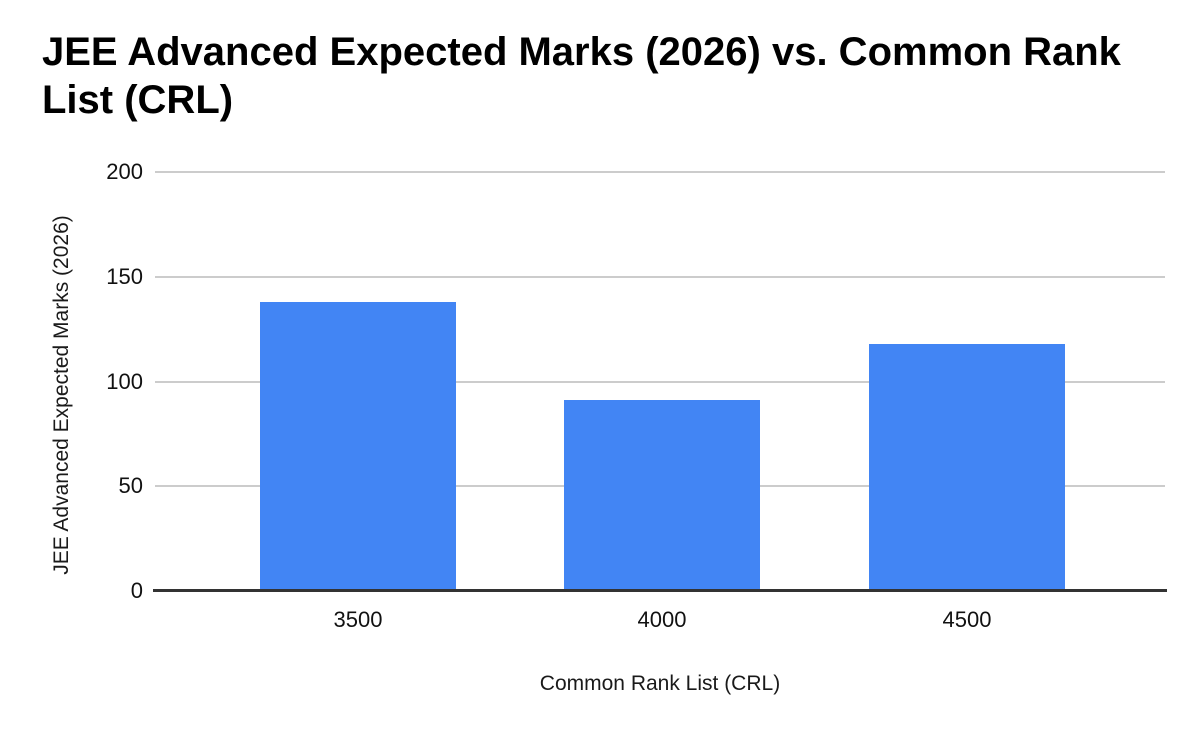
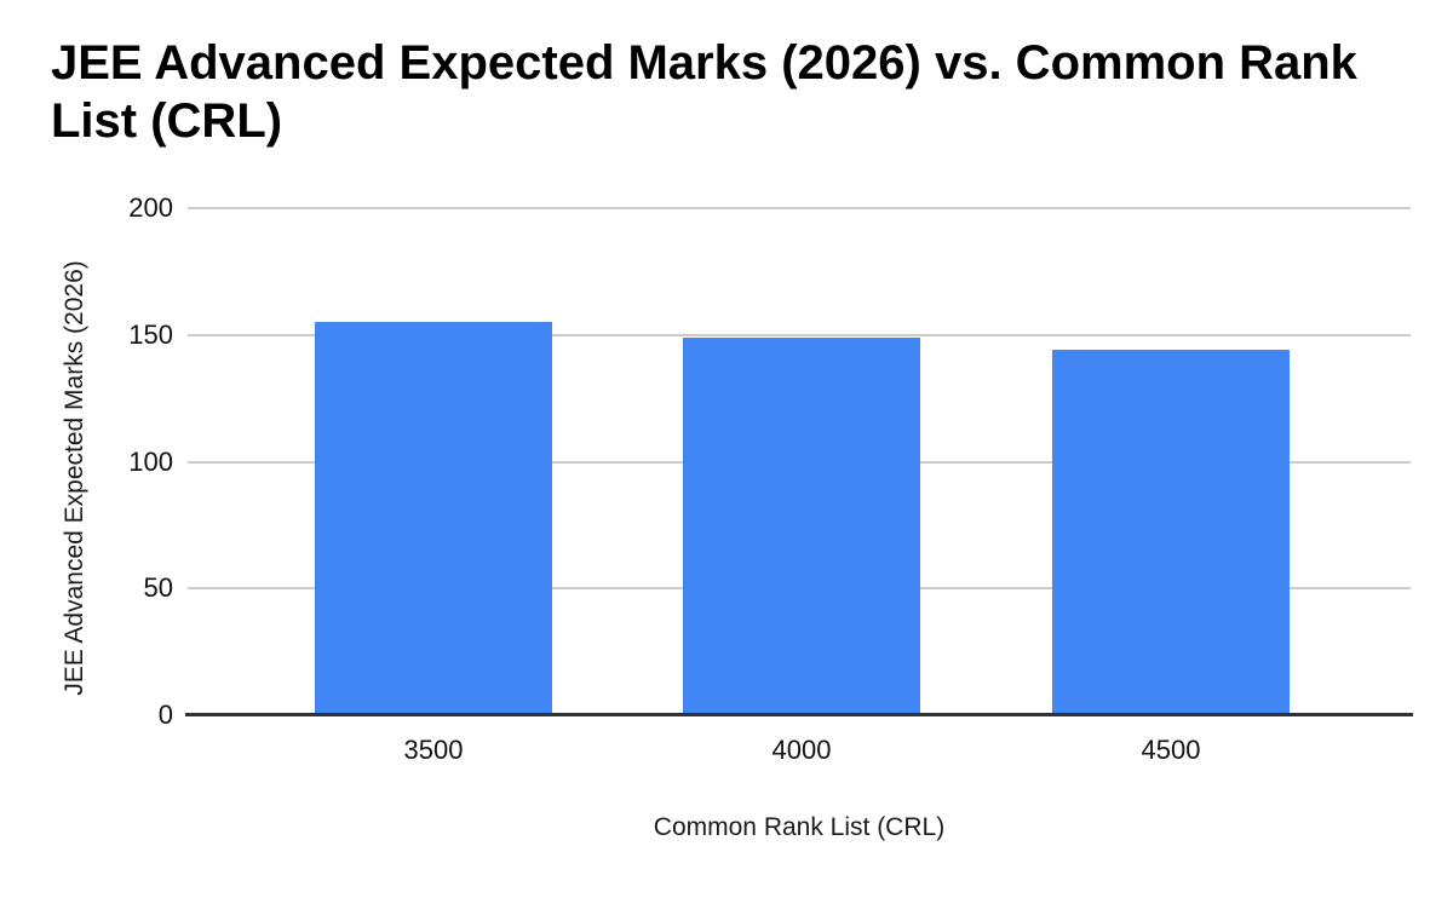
3500: 138 -> 155
4000: 91 -> 149
4500: 118 -> 144
